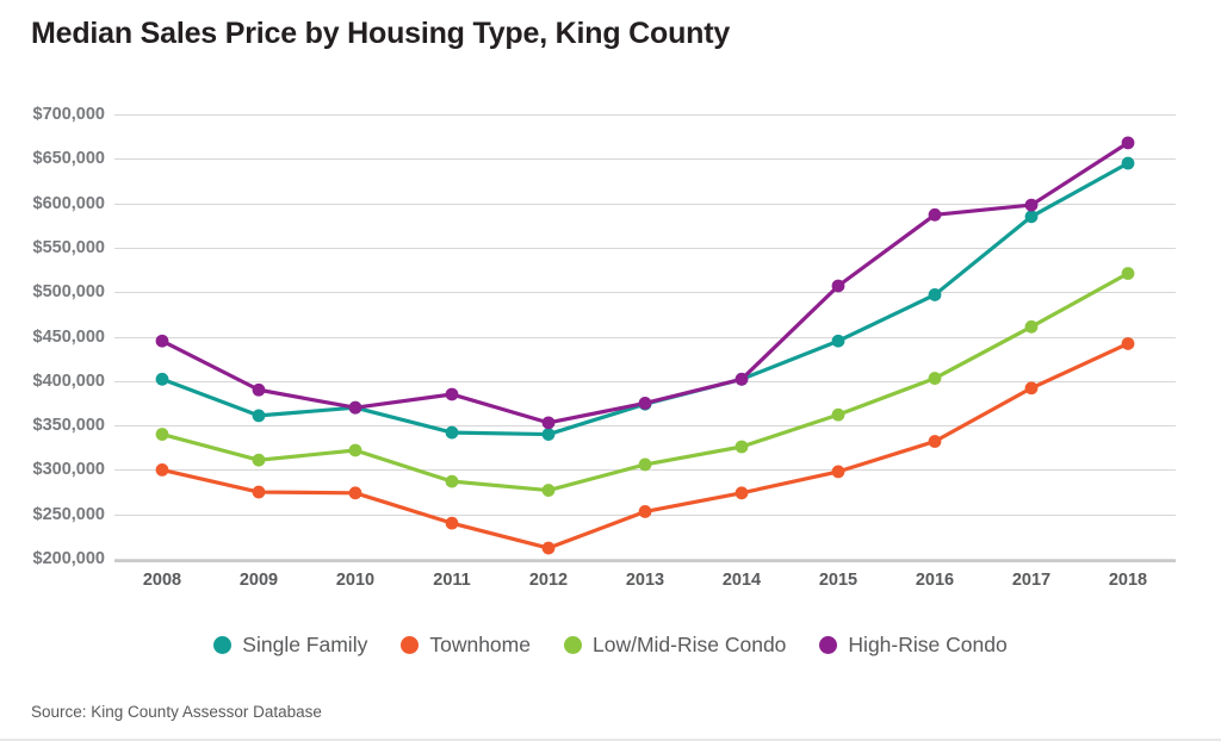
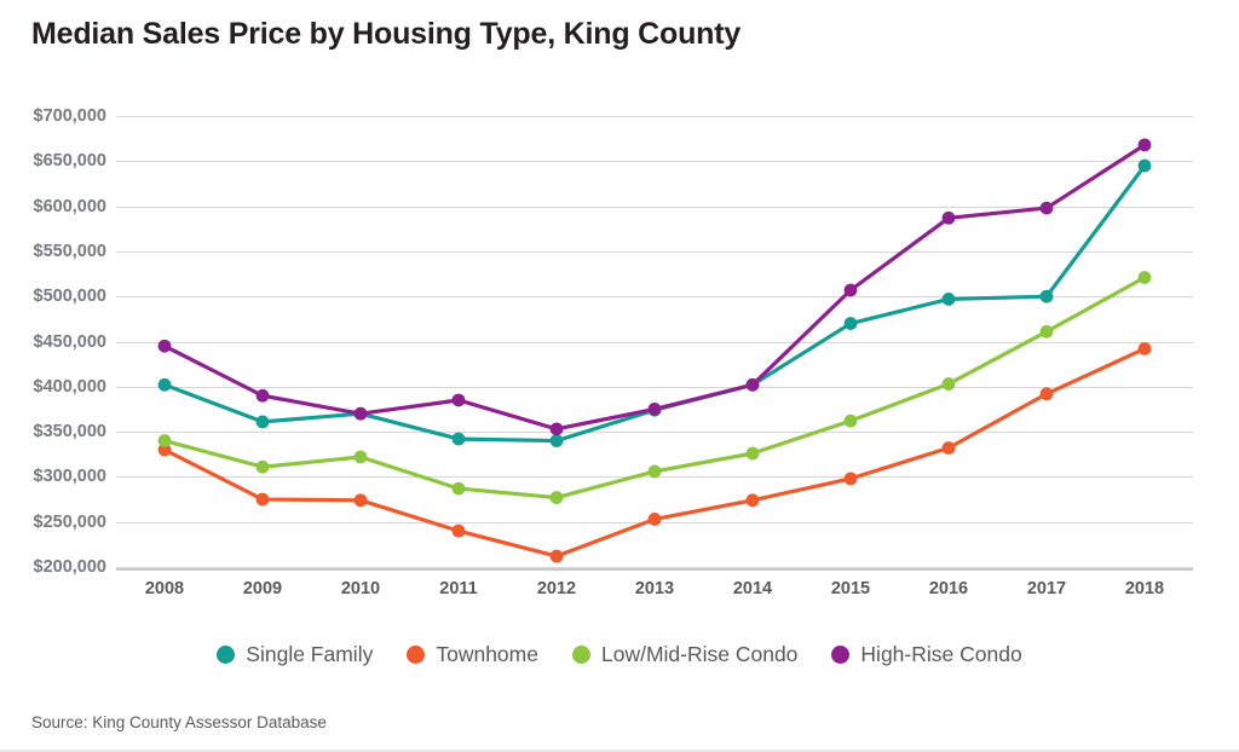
Townhome/2008: $300000 -> $330000
Single Family/2015: $440000 -> $470000
Single Family/2017: $580000 -> $500000
